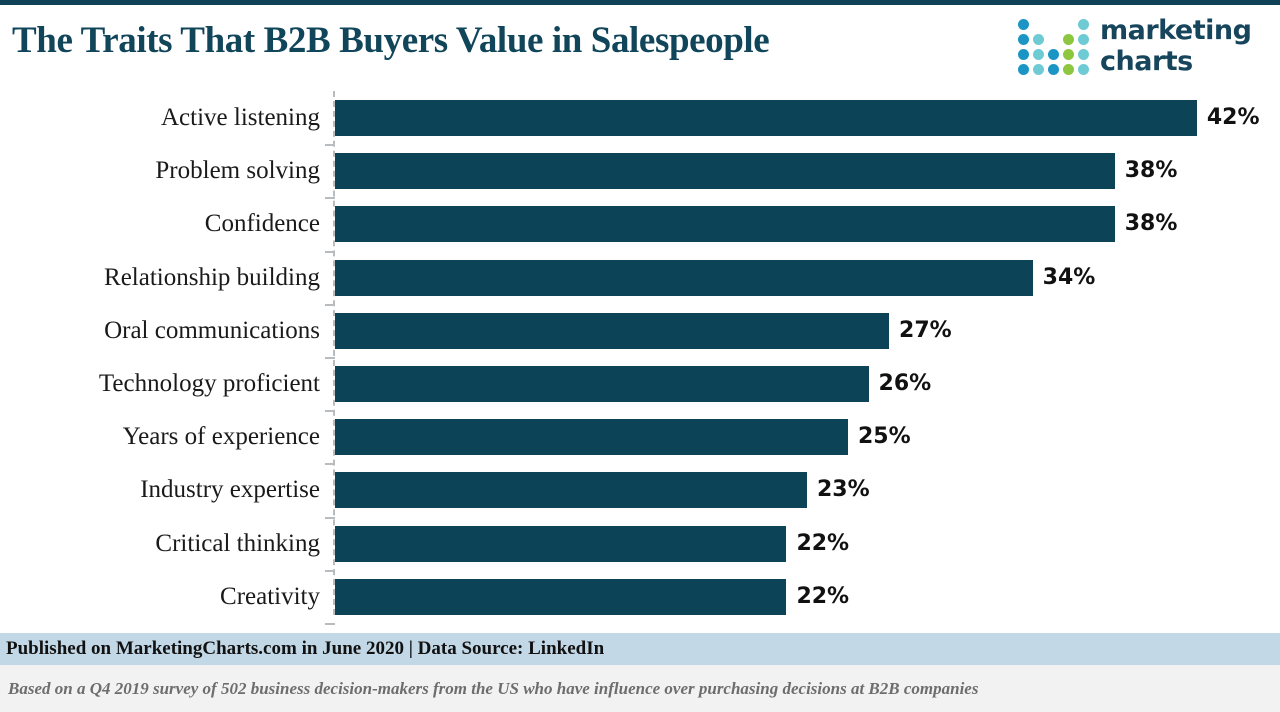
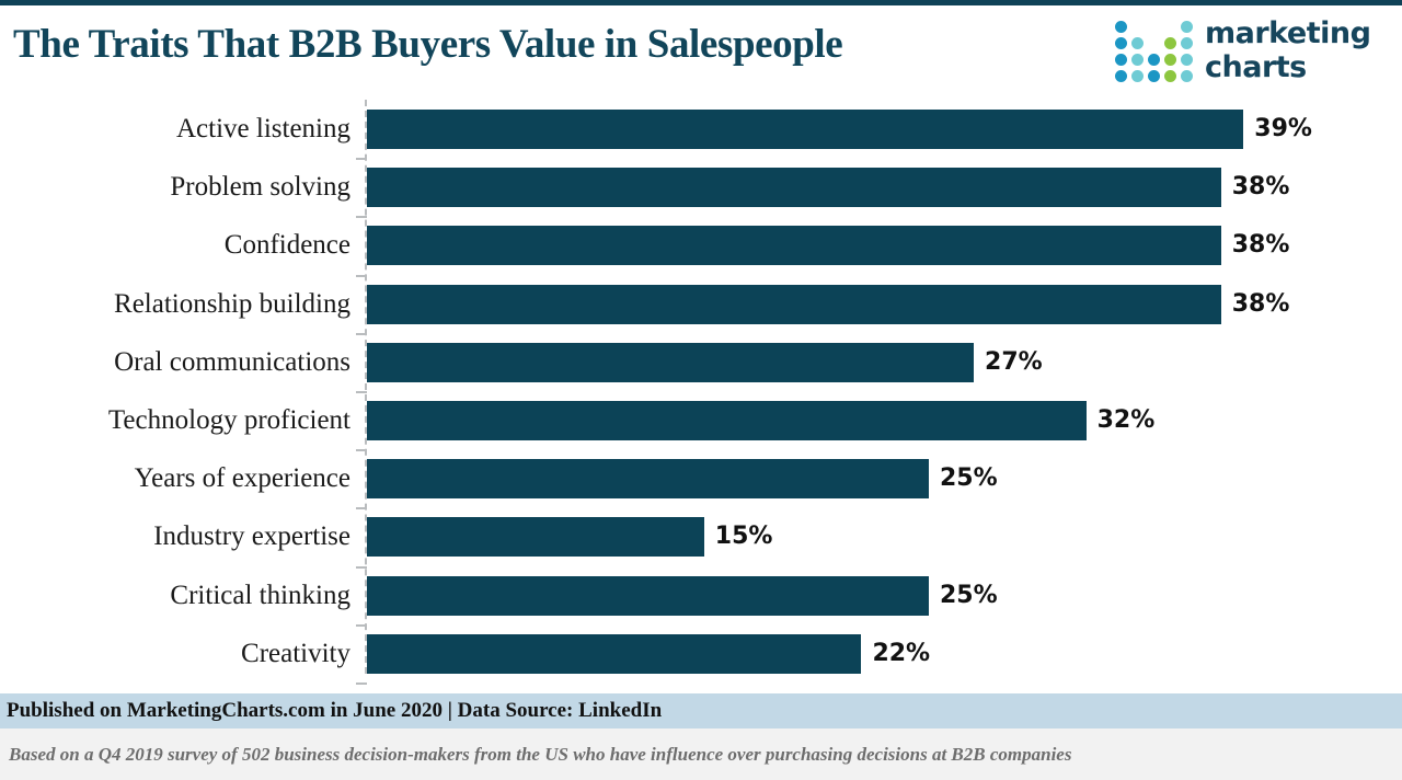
Active listening: 42% -> 39%
Relationship building: 34% -> 38%
Technology proficient: 26% -> 32%
Industry expertise: 23% -> 15%
Critical thinking: 22% -> 25%
